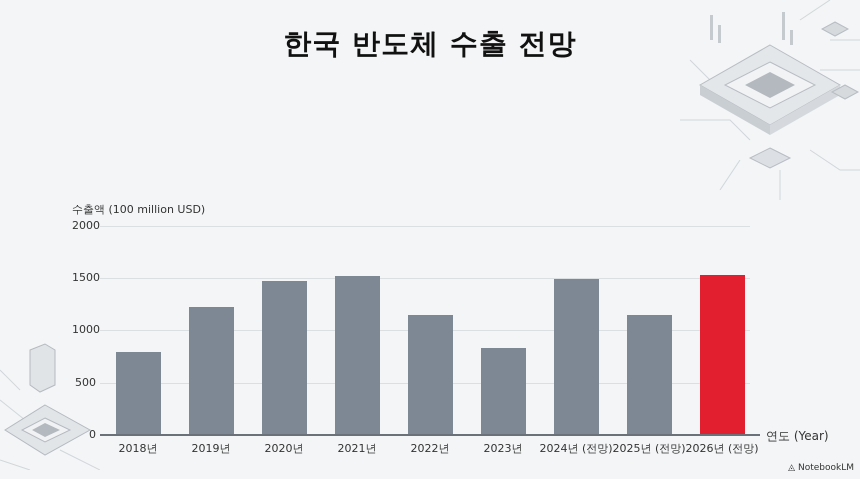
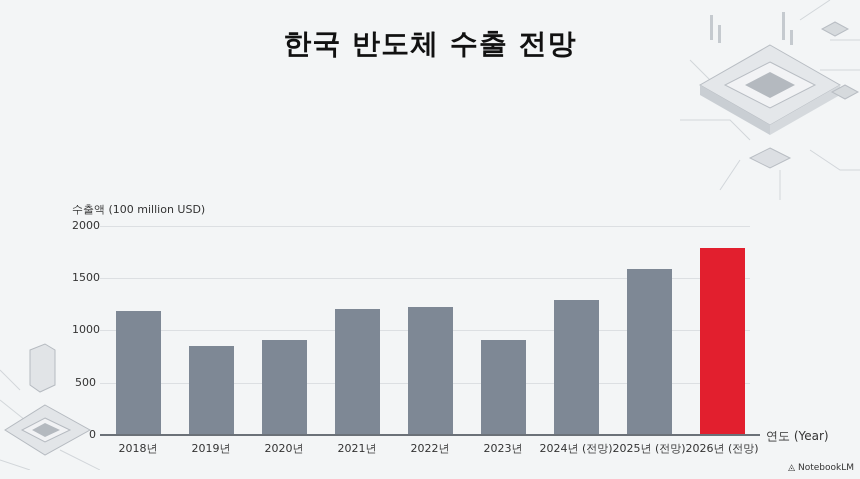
2018년: 800 -> 1190
2019년: 1230 -> 860
2020년: 1480 -> 910
2021년: 1530 -> 1210
2022년: 1150 -> 1230
2023년: 840 -> 910
2024년 (전망): 1500 -> 1300
2025년 (전망): 1150 -> 1600
2026년 (전망): 1540 -> 1800
